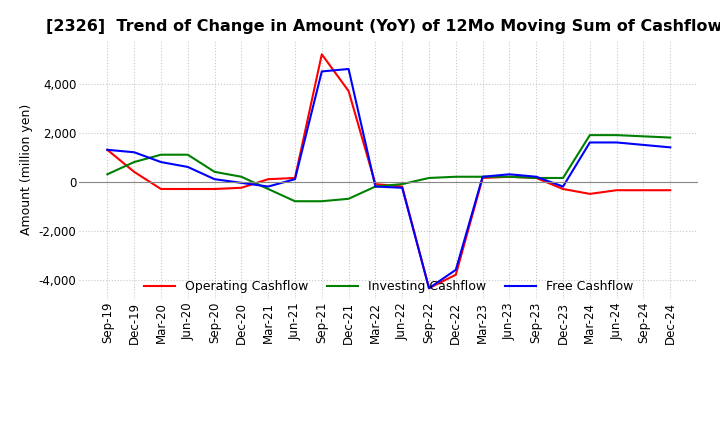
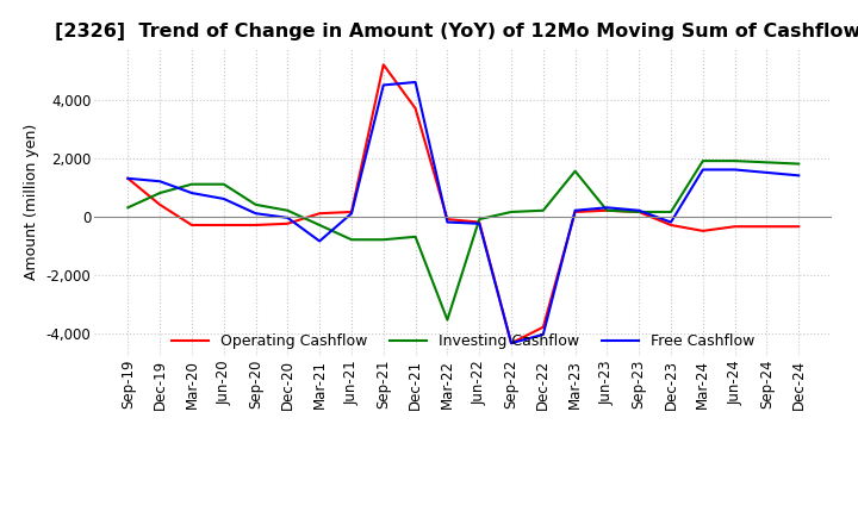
Free Cashflow/Mar-21: -200 -> -850
Investing Cashflow/Mar-22: -200 -> -3,550
Free Cashflow/Dec-22: -3,600 -> -4,050
Investing Cashflow/Mar-23: 200 -> 1,550
